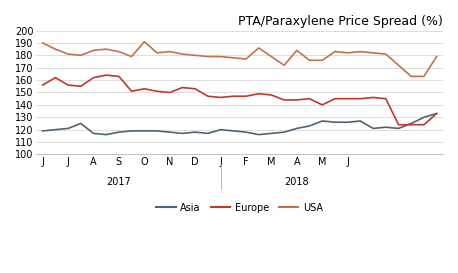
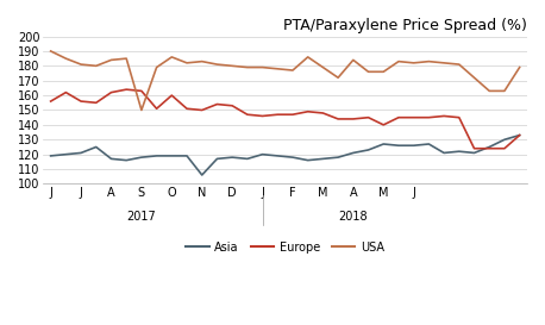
USA/S: 183 -> 150
Europe/O: 153 -> 160
USA/O: 191 -> 186
Asia/N: 118 -> 106
